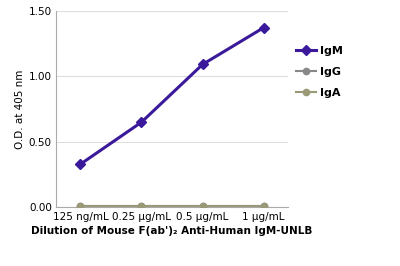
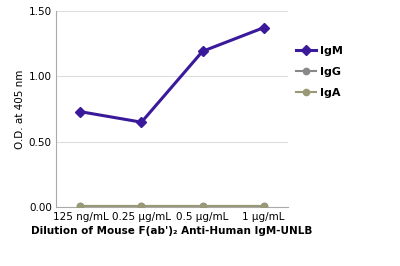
IgM/125 ng/mL: 0.33 -> 0.73
IgM/0.5 μg/mL: 1.09 -> 1.19
